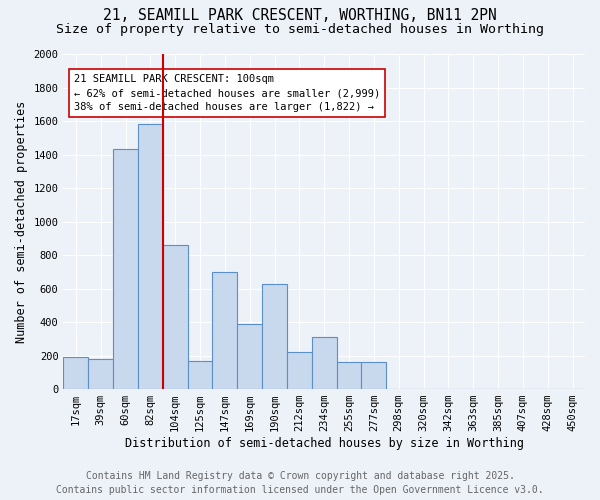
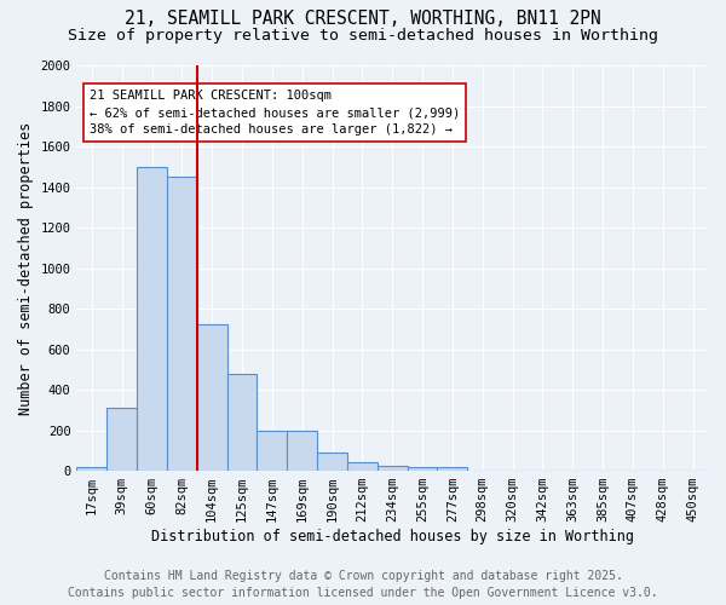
17sqm: 190 -> 20
39sqm: 180 -> 310
60sqm: 1430 -> 1500
82sqm: 1580 -> 1450
104sqm: 860 -> 720
125sqm: 170 -> 480
147sqm: 700 -> 200
169sqm: 390 -> 200
190sqm: 630 -> 90
212sqm: 220 -> 40
234sqm: 310 -> 20
255sqm: 160 -> 20
277sqm: 160 -> 20
